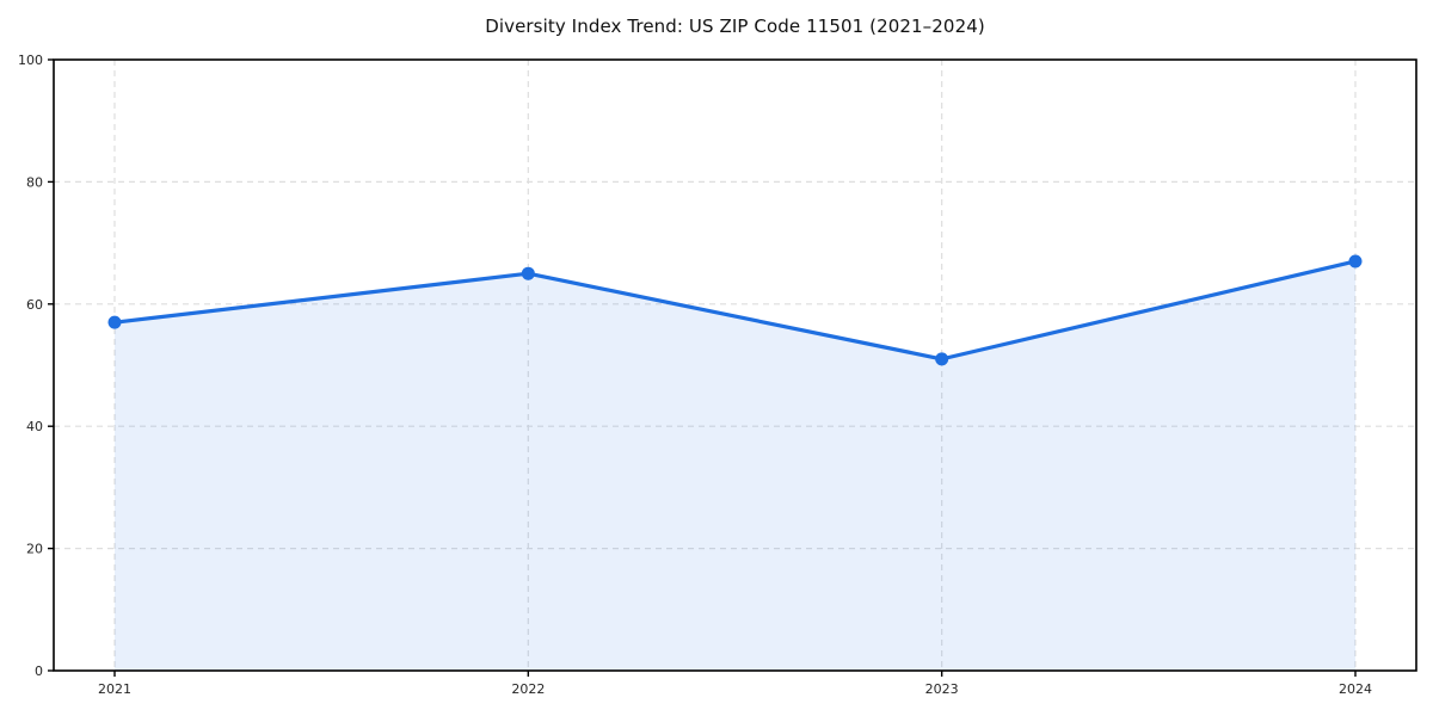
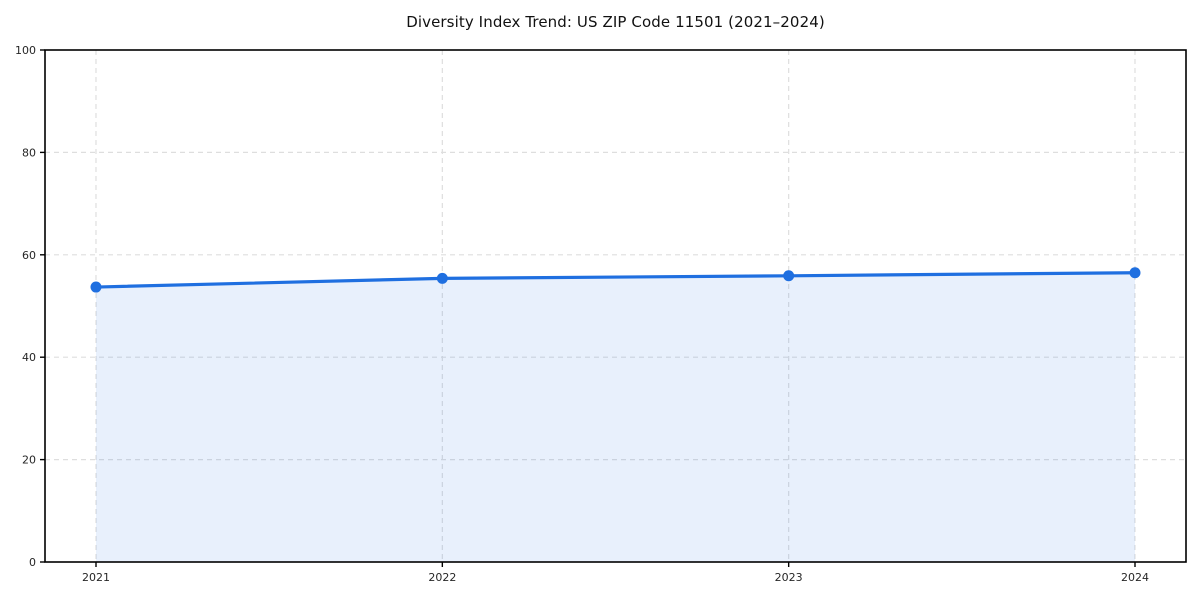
2021: 57 -> 54
2022: 65 -> 55
2023: 51 -> 56
2024: 67 -> 56
